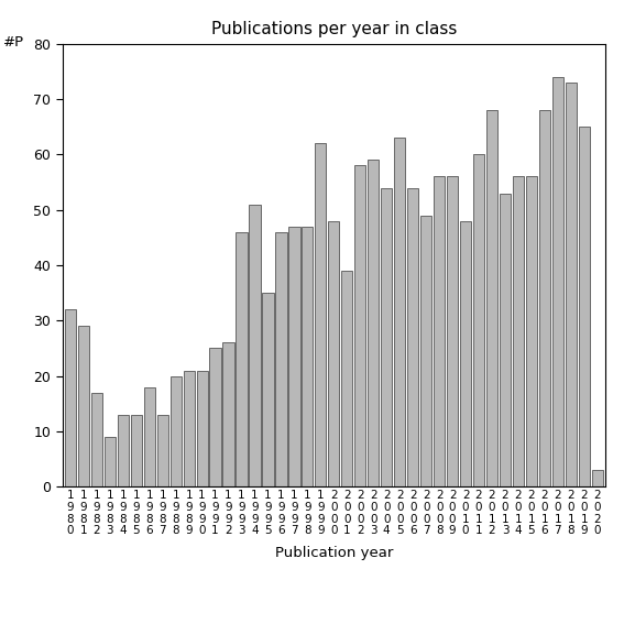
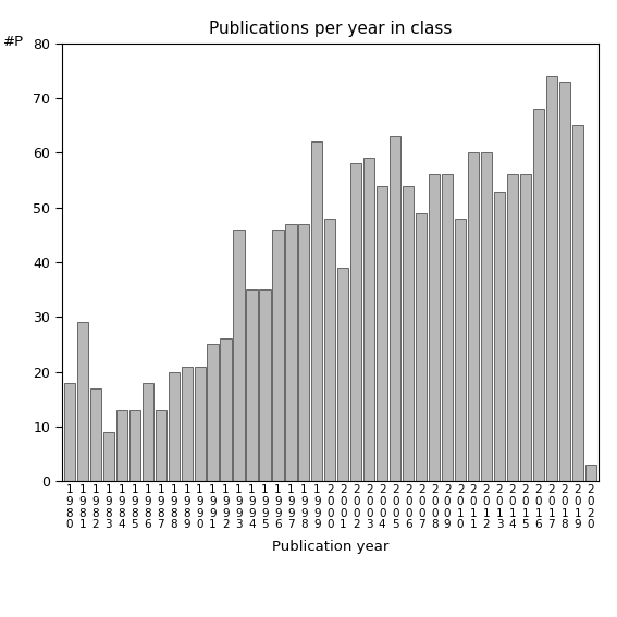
1 9 8 0: 32 -> 18
1 9 9 4: 51 -> 35
2 0 1 2: 68 -> 60
